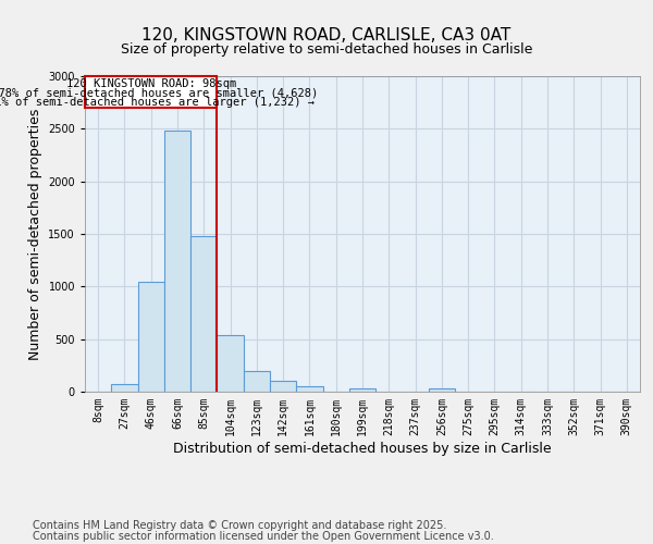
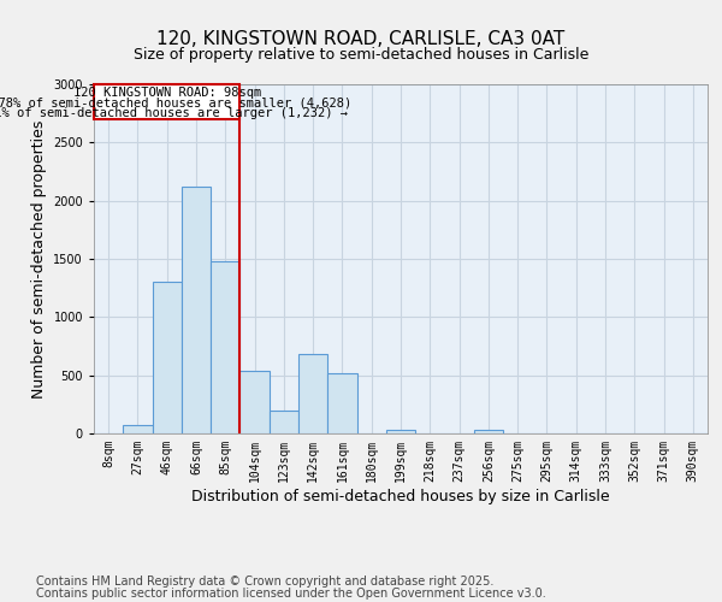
46sqm: 1050 -> 1300
66sqm: 2480 -> 2120
142sqm: 100 -> 680
161sqm: 50 -> 520
